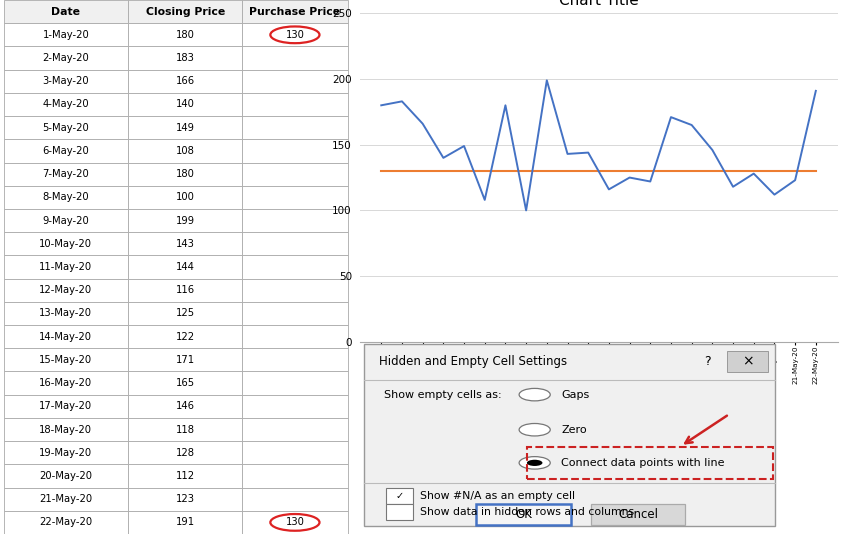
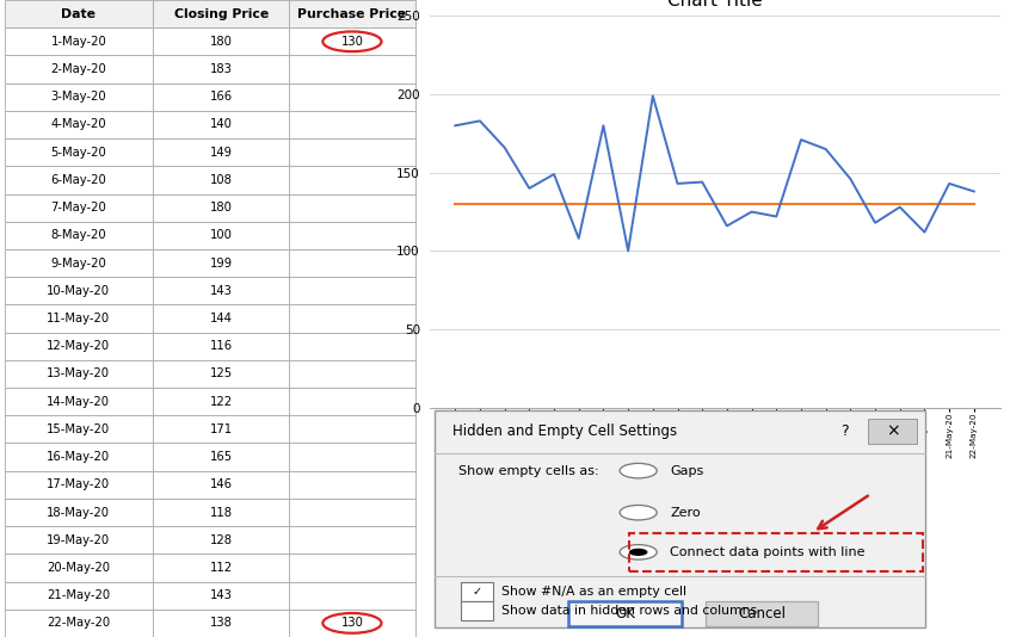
21-May-20: 123 -> 143
22-May-20: 191 -> 138
